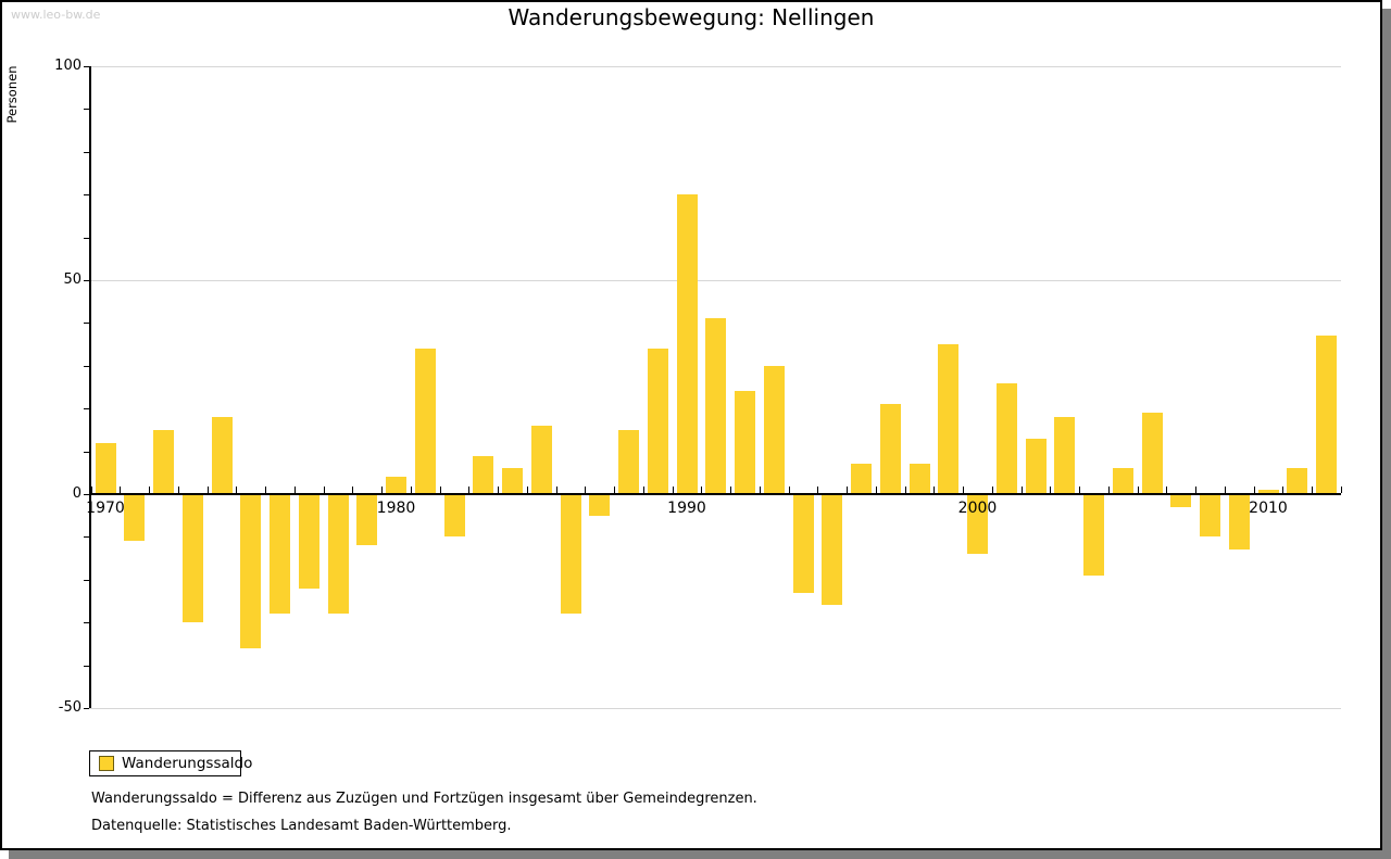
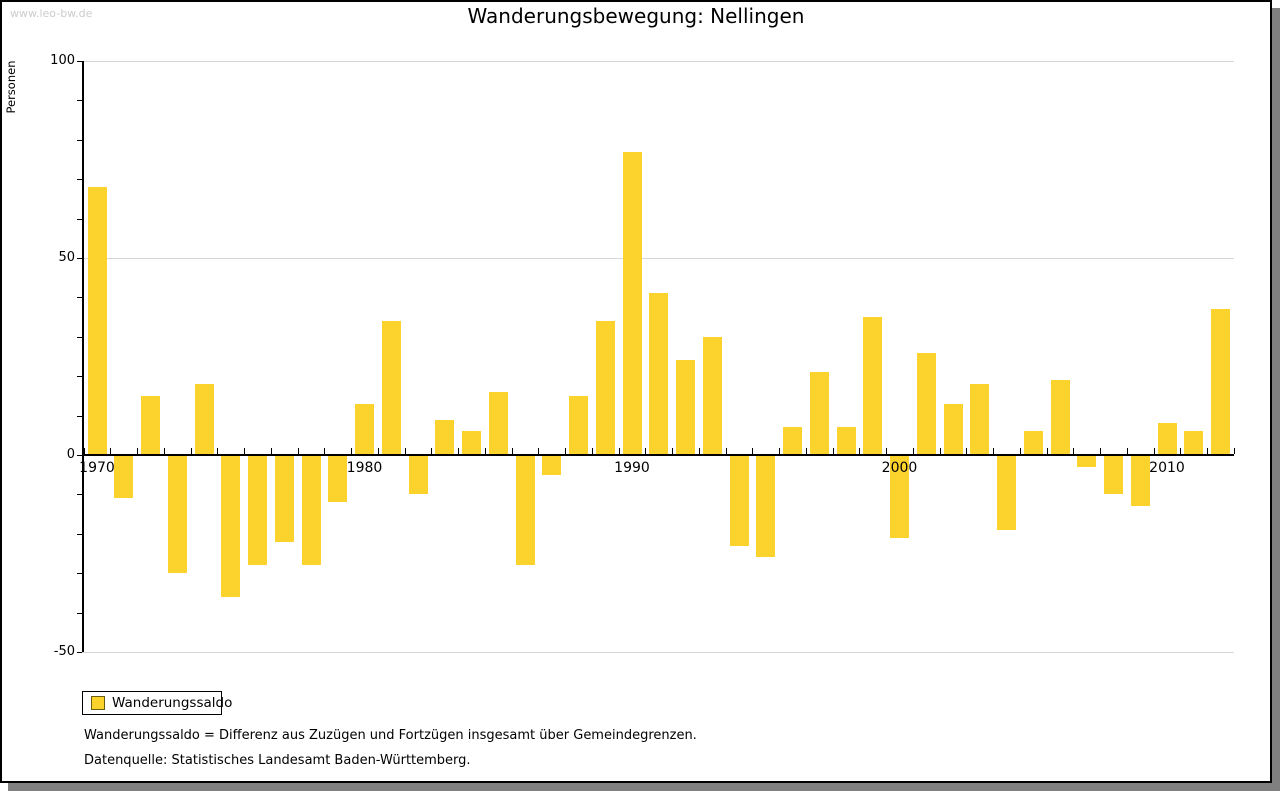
1970: 12 -> 68
1980: 4 -> 13
1990: 70 -> 77
2000: -14 -> -21
2010: 1 -> 8
